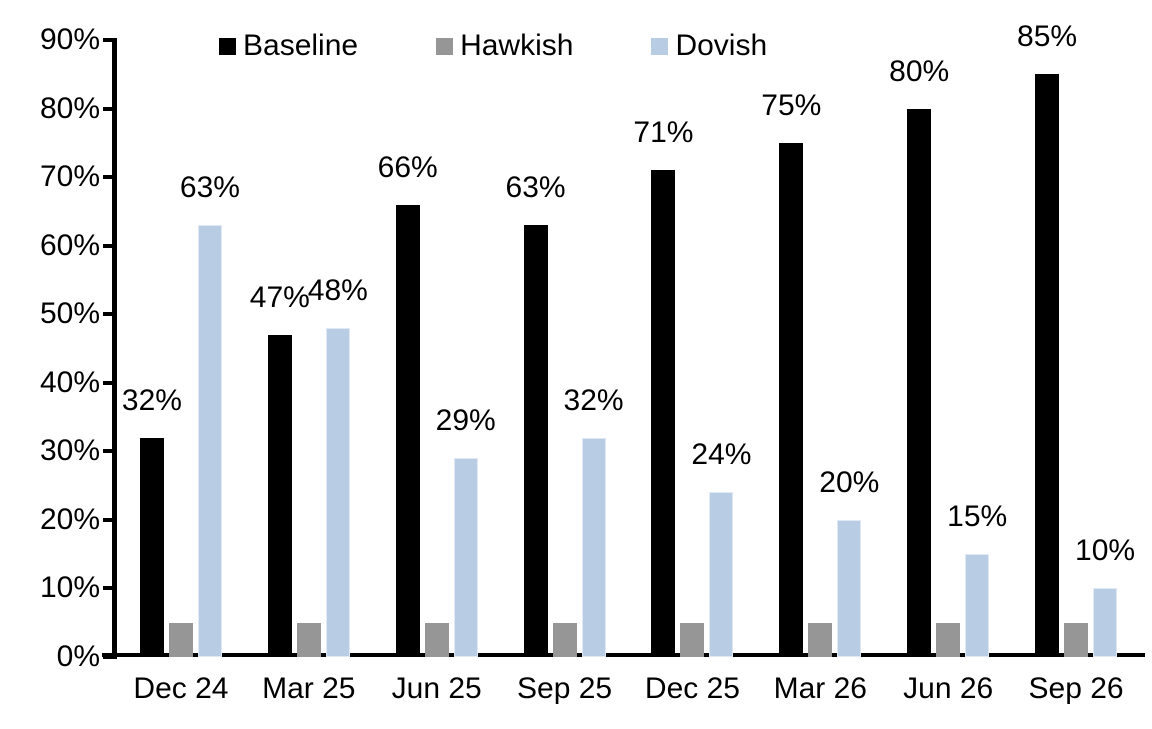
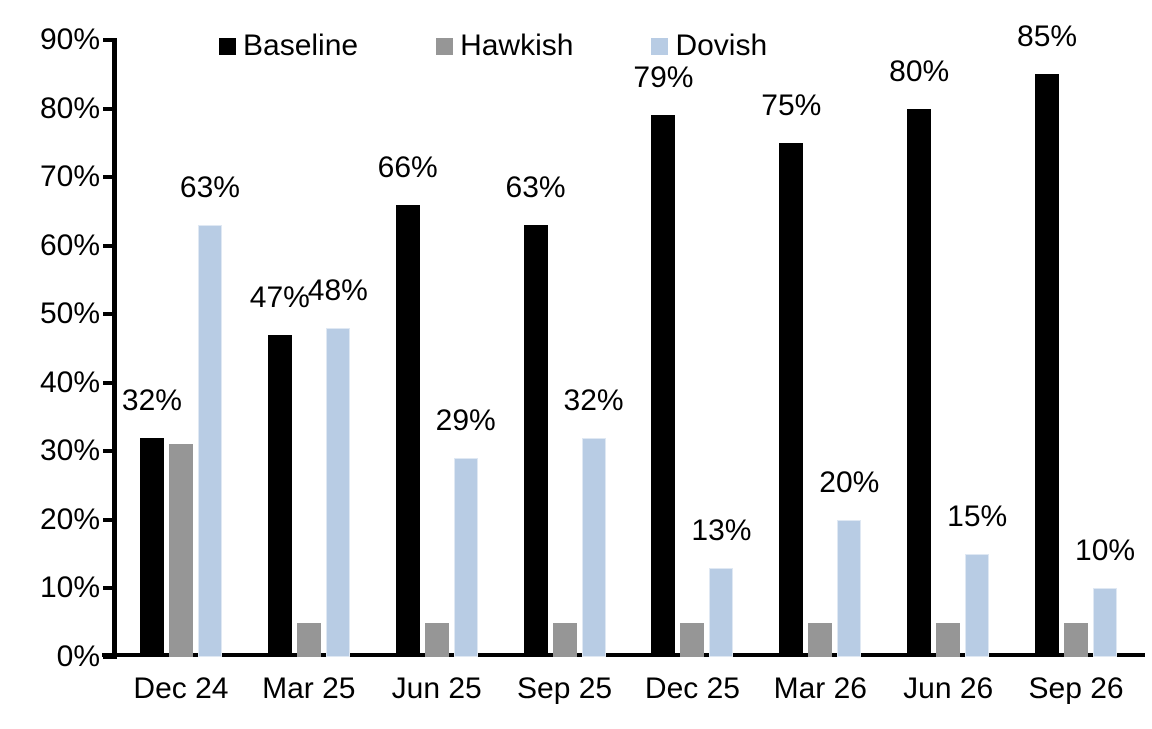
Hawkish/Dec 24: 5% -> 31%
Baseline/Dec 25: 71% -> 79%
Dovish/Dec 25: 24% -> 13%
